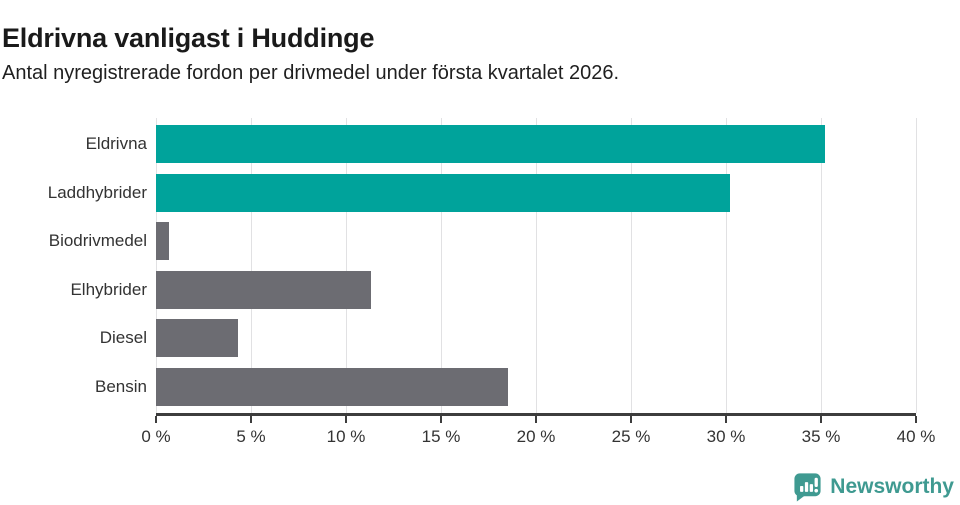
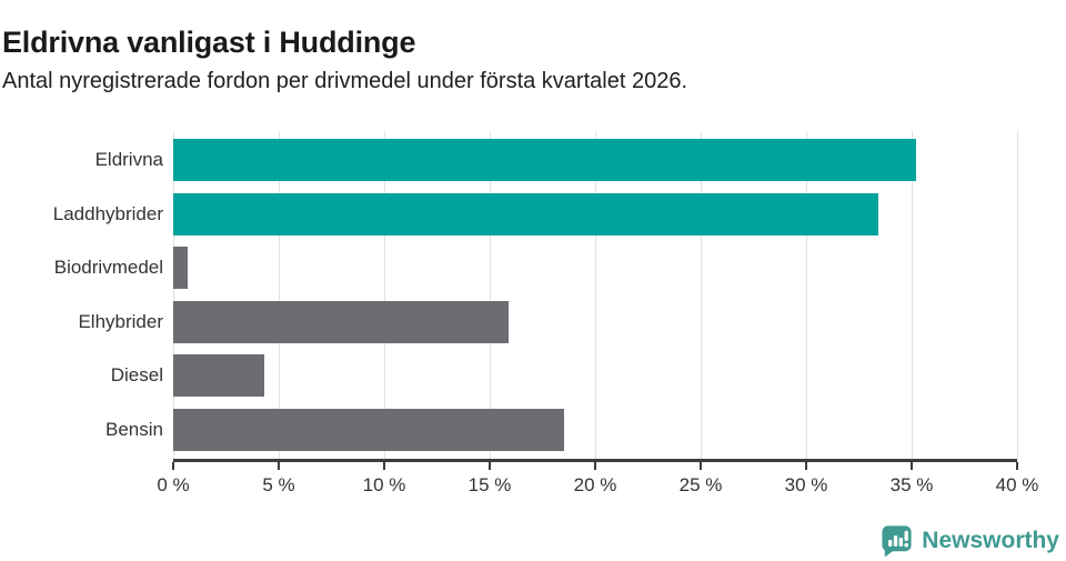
Laddhybrider: 30.2% -> 33.4%
Elhybrider: 11.3% -> 15.9%
